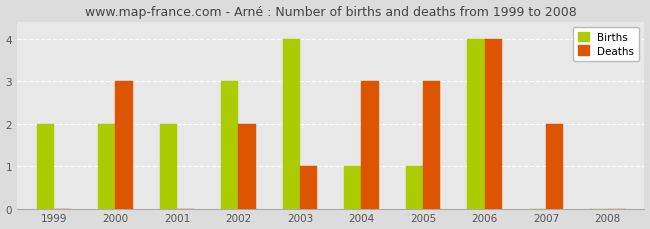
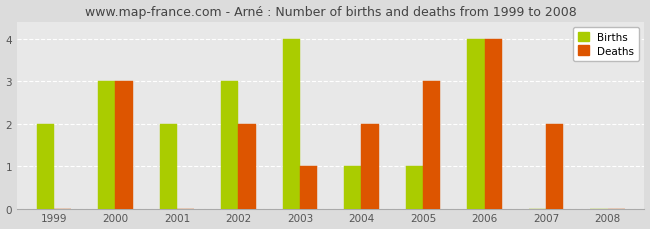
Births/2000: 2 -> 3
Deaths/2004: 3 -> 2
